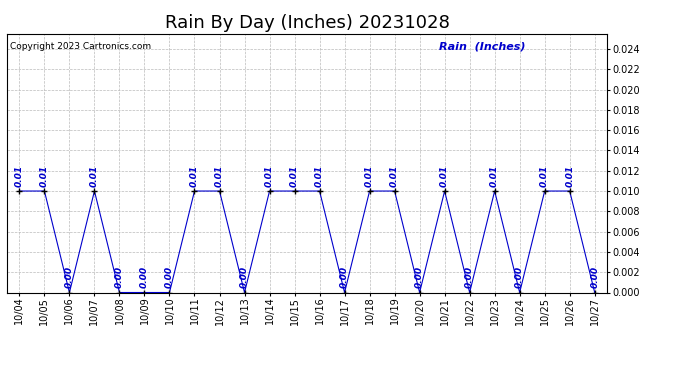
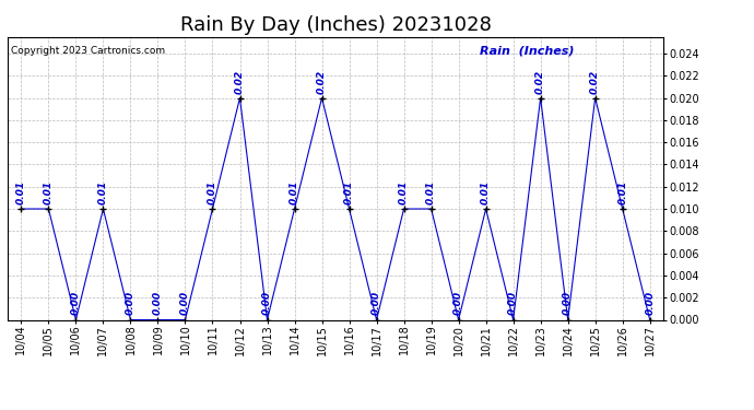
10/12: 0.01 -> 0.02
10/15: 0.01 -> 0.02
10/23: 0.01 -> 0.02
10/25: 0.01 -> 0.02
